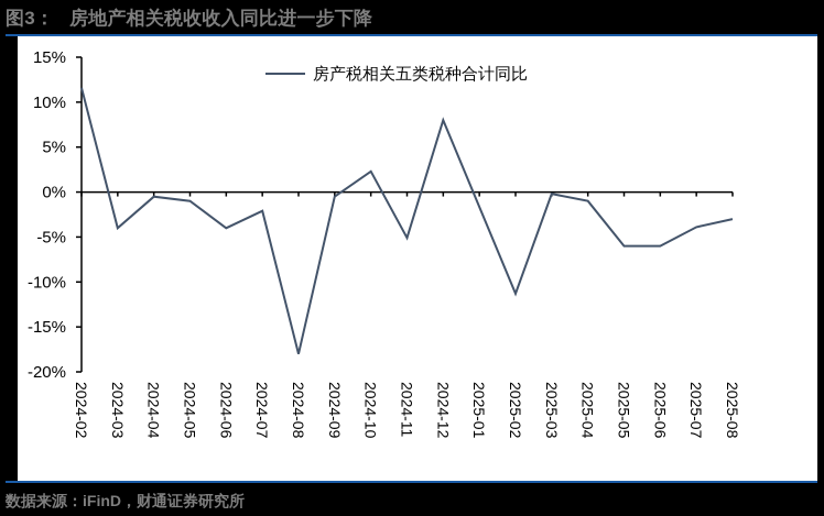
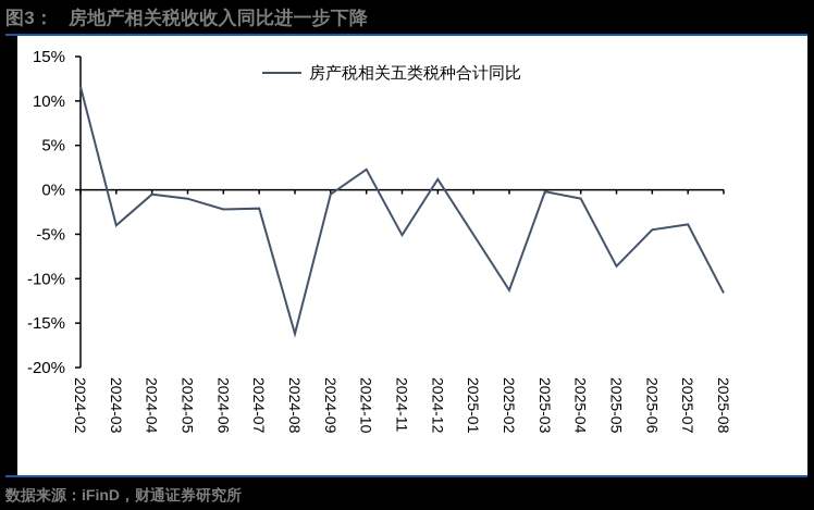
2024-06: -4% -> -2%
2024-08: -18% -> -16%
2024-12: 8% -> 1%
2025-05: -6% -> -9%
2025-06: -6% -> -4%
2025-08: -3% -> -12%
